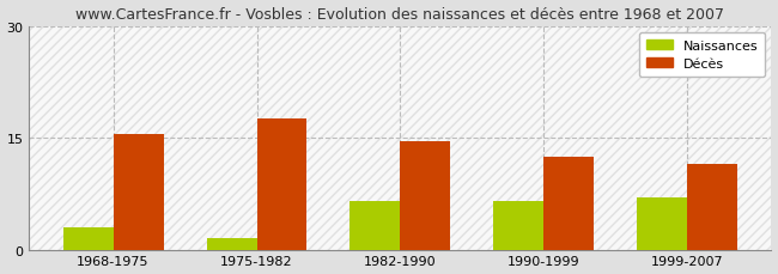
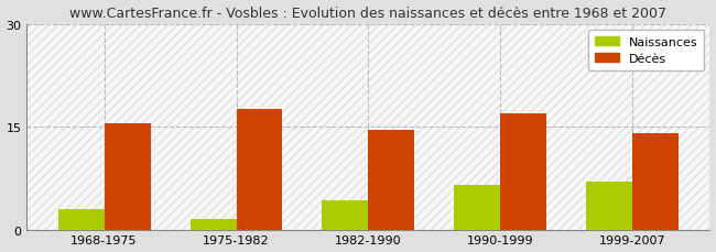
Naissances/1982-1990: 6.5 -> 4.2
Décès/1990-1999: 12.5 -> 17.0
Décès/1999-2007: 11.5 -> 14.0
